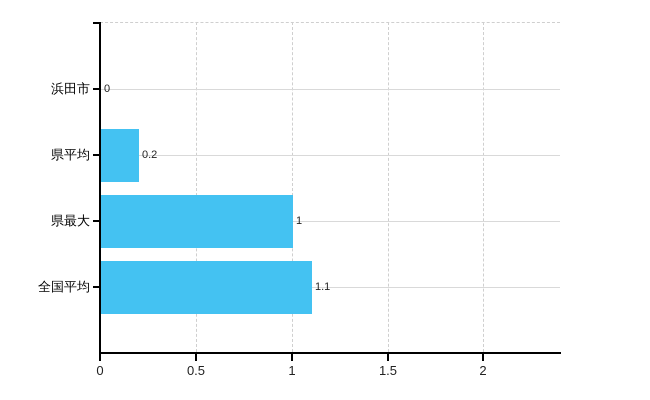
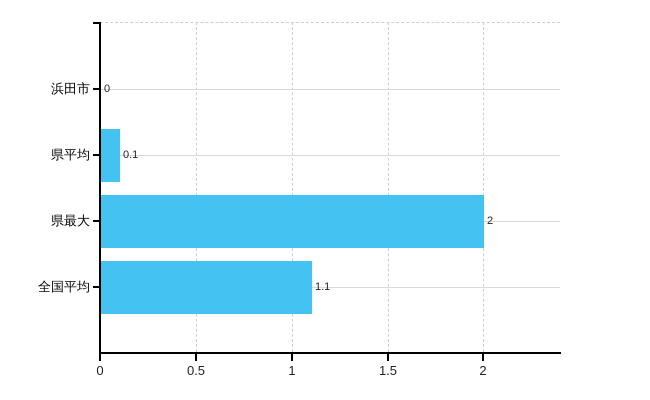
県平均: 0.2 -> 0.1
県最大: 1 -> 2
